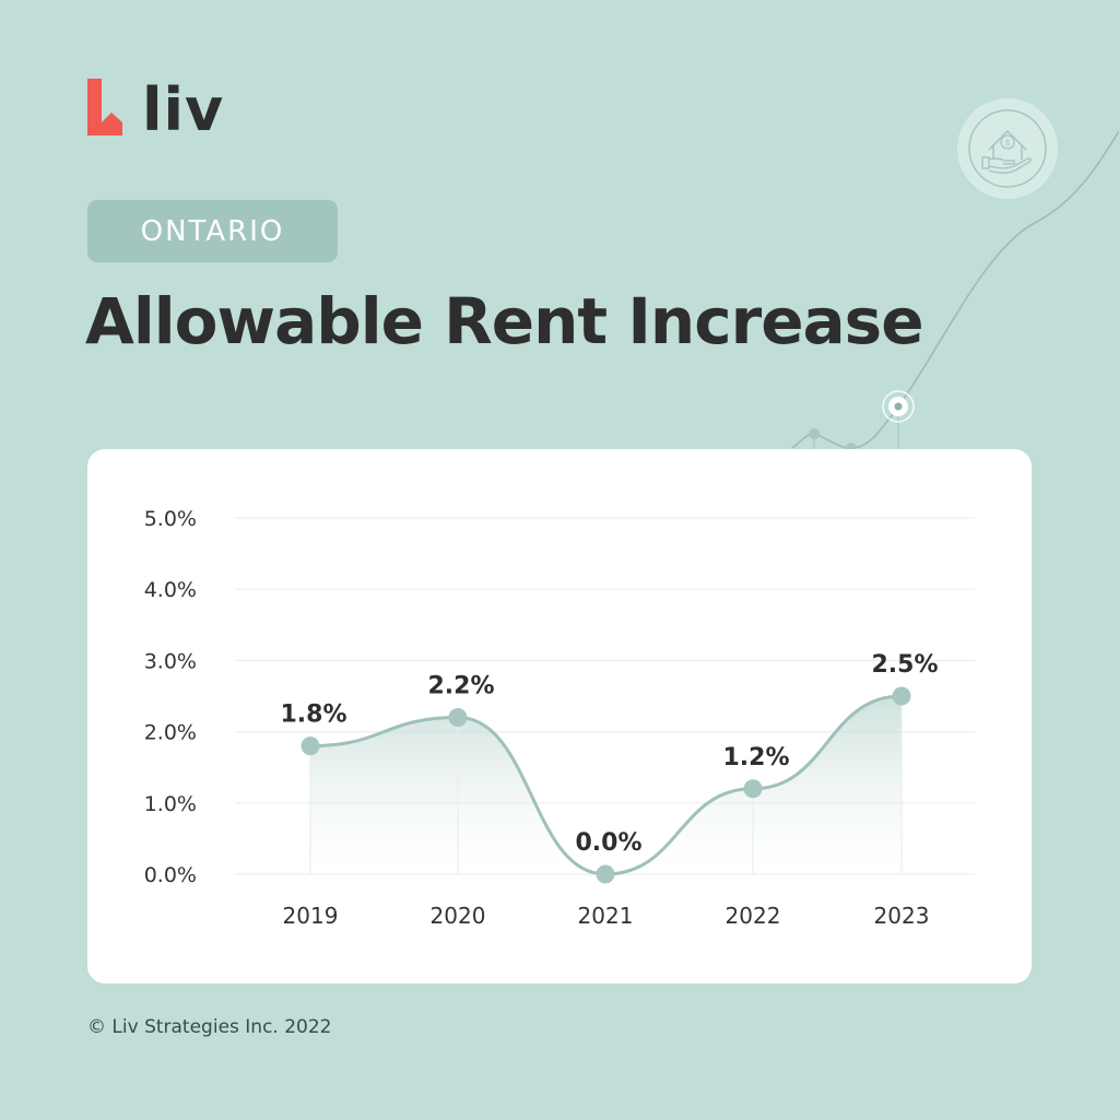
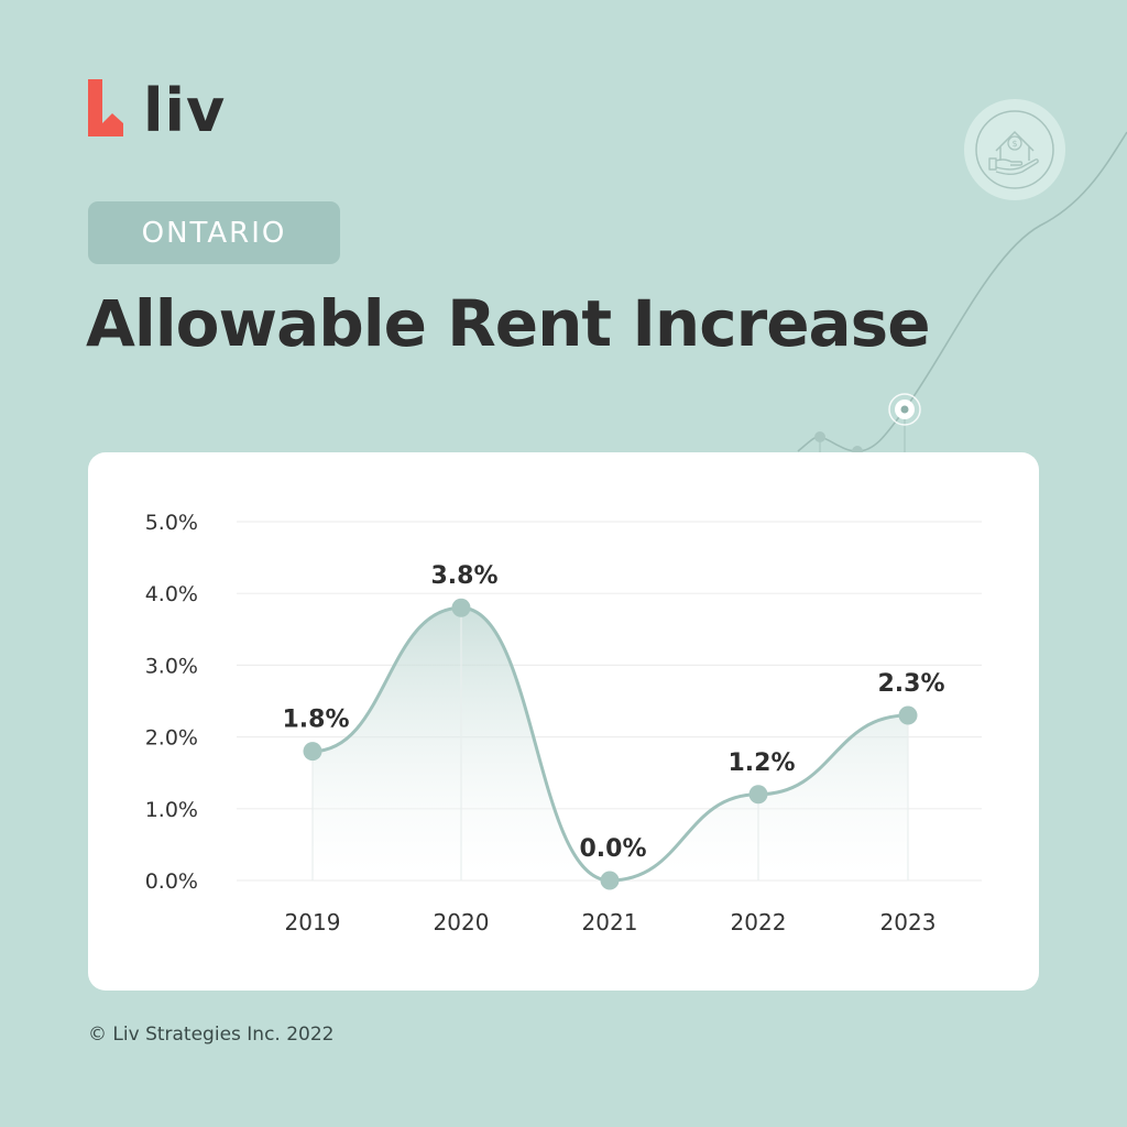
2020: 2.2% -> 3.8%
2023: 2.5% -> 2.3%
